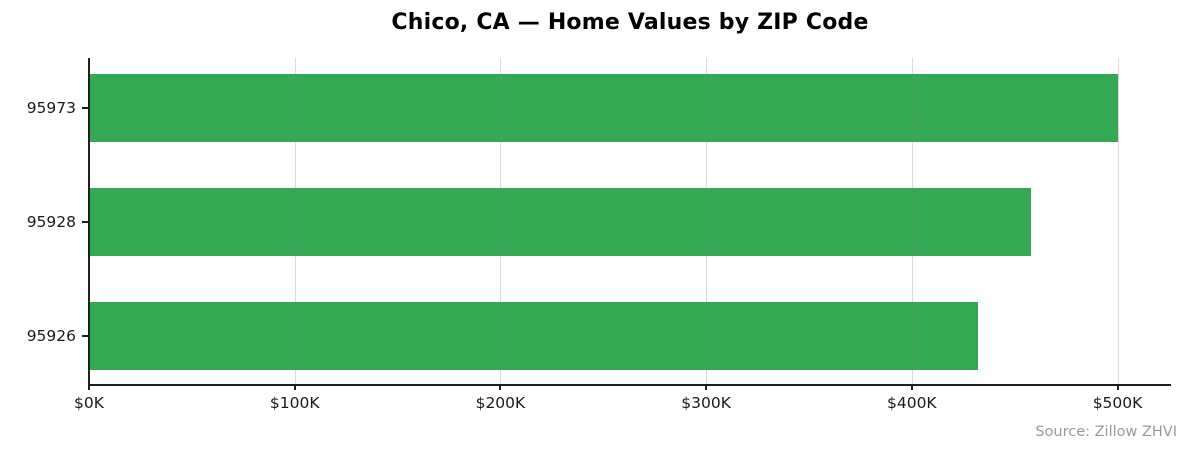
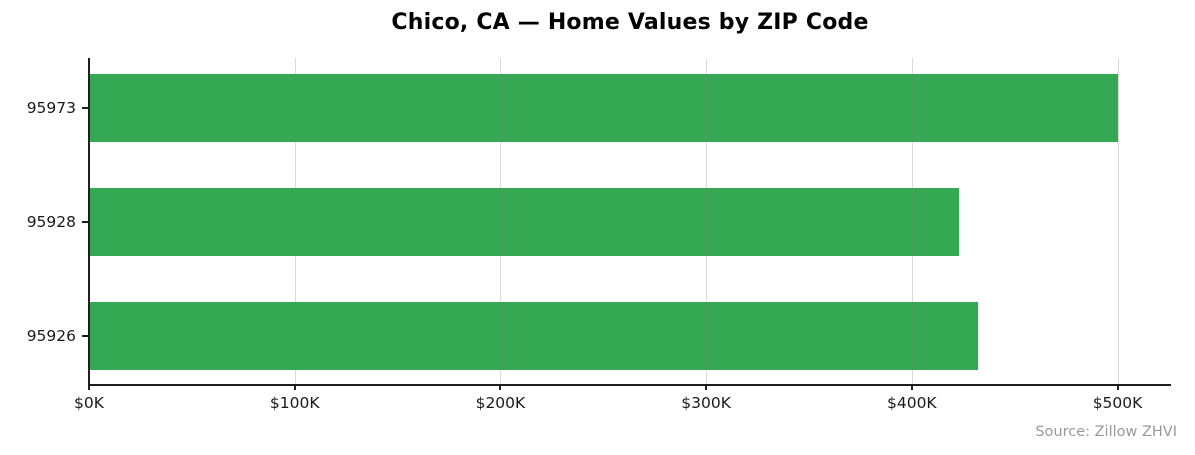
95928: $458K -> $423K
